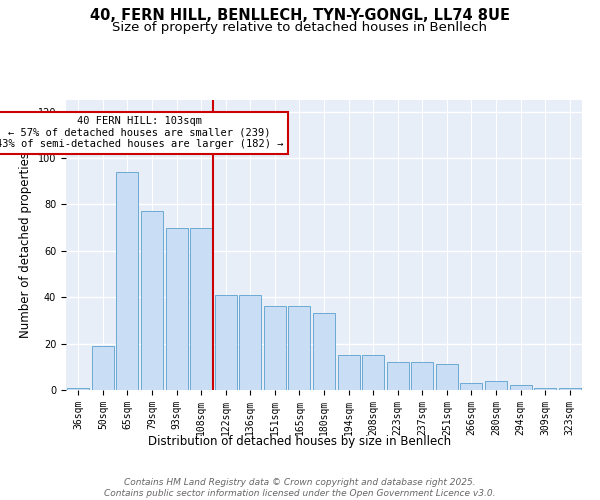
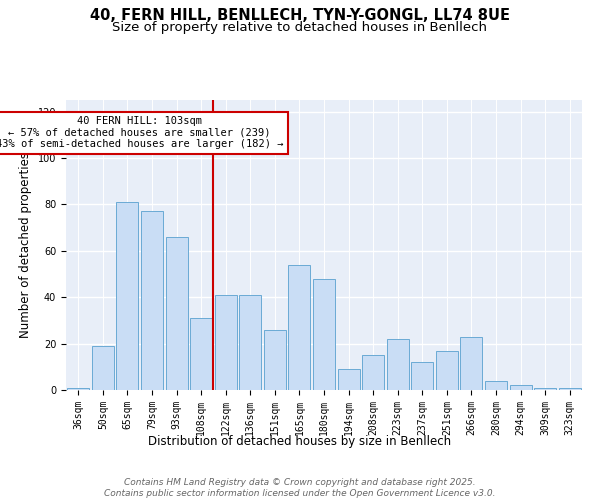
65sqm: 94 -> 81
93sqm: 70 -> 66
108sqm: 70 -> 31
151sqm: 36 -> 26
165sqm: 36 -> 54
180sqm: 33 -> 48
194sqm: 15 -> 9
223sqm: 12 -> 22
251sqm: 11 -> 17
266sqm: 3 -> 23
